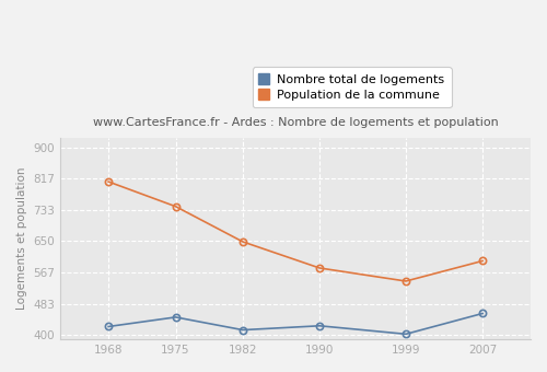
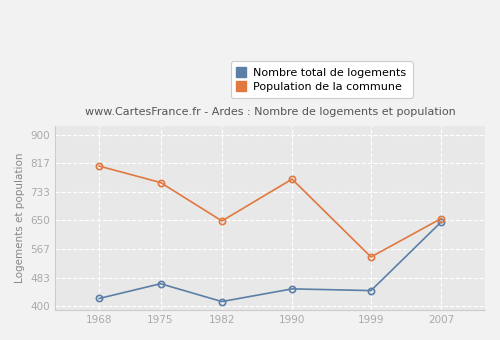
Nombre total de logements/1975: 447 -> 465
Population de la commune/1975: 742 -> 760
Nombre total de logements/1990: 424 -> 450
Population de la commune/1990: 578 -> 770
Nombre total de logements/1999: 402 -> 445
Nombre total de logements/2007: 457 -> 645
Population de la commune/2007: 597 -> 655
